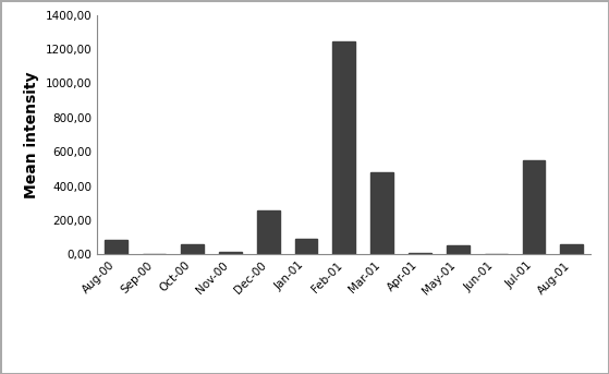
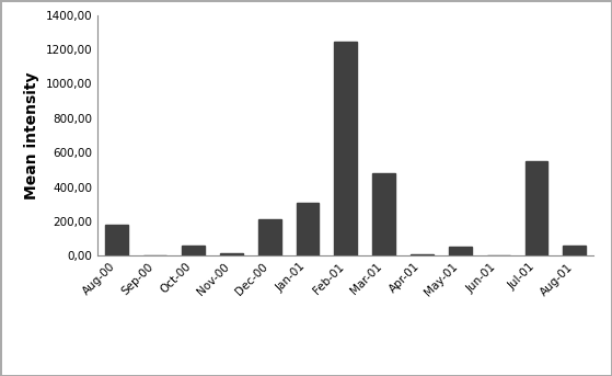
Aug-00: 80 -> 180
Dec-00: 260 -> 210
Jan-01: 90 -> 310
